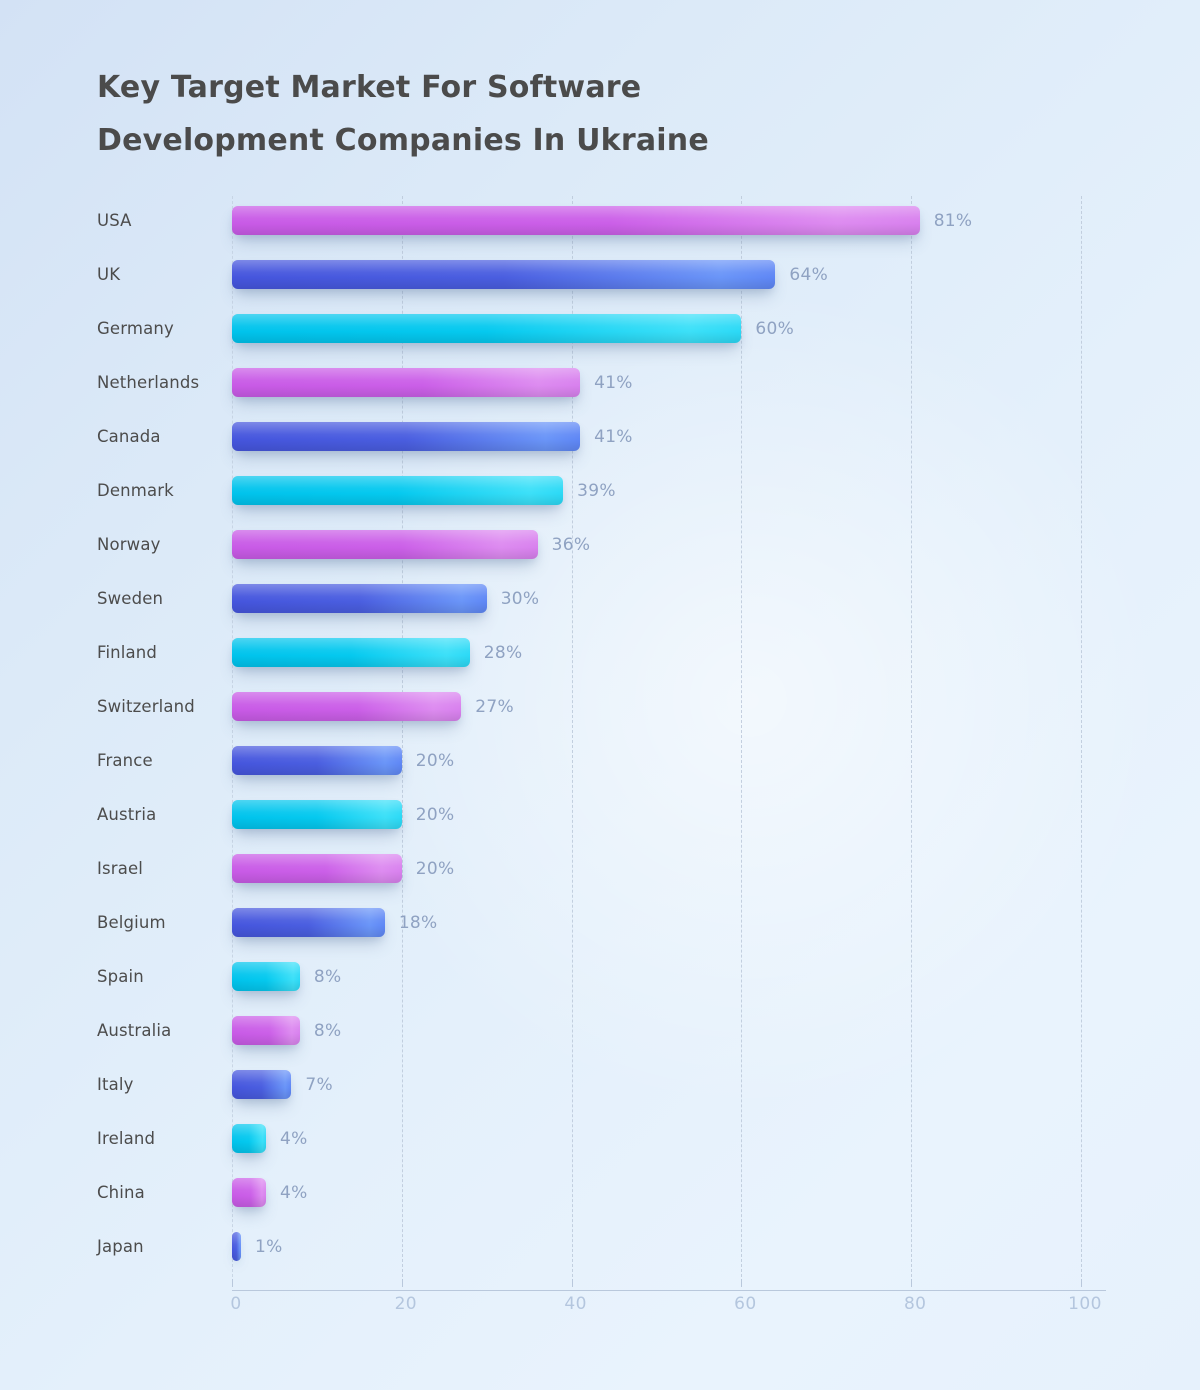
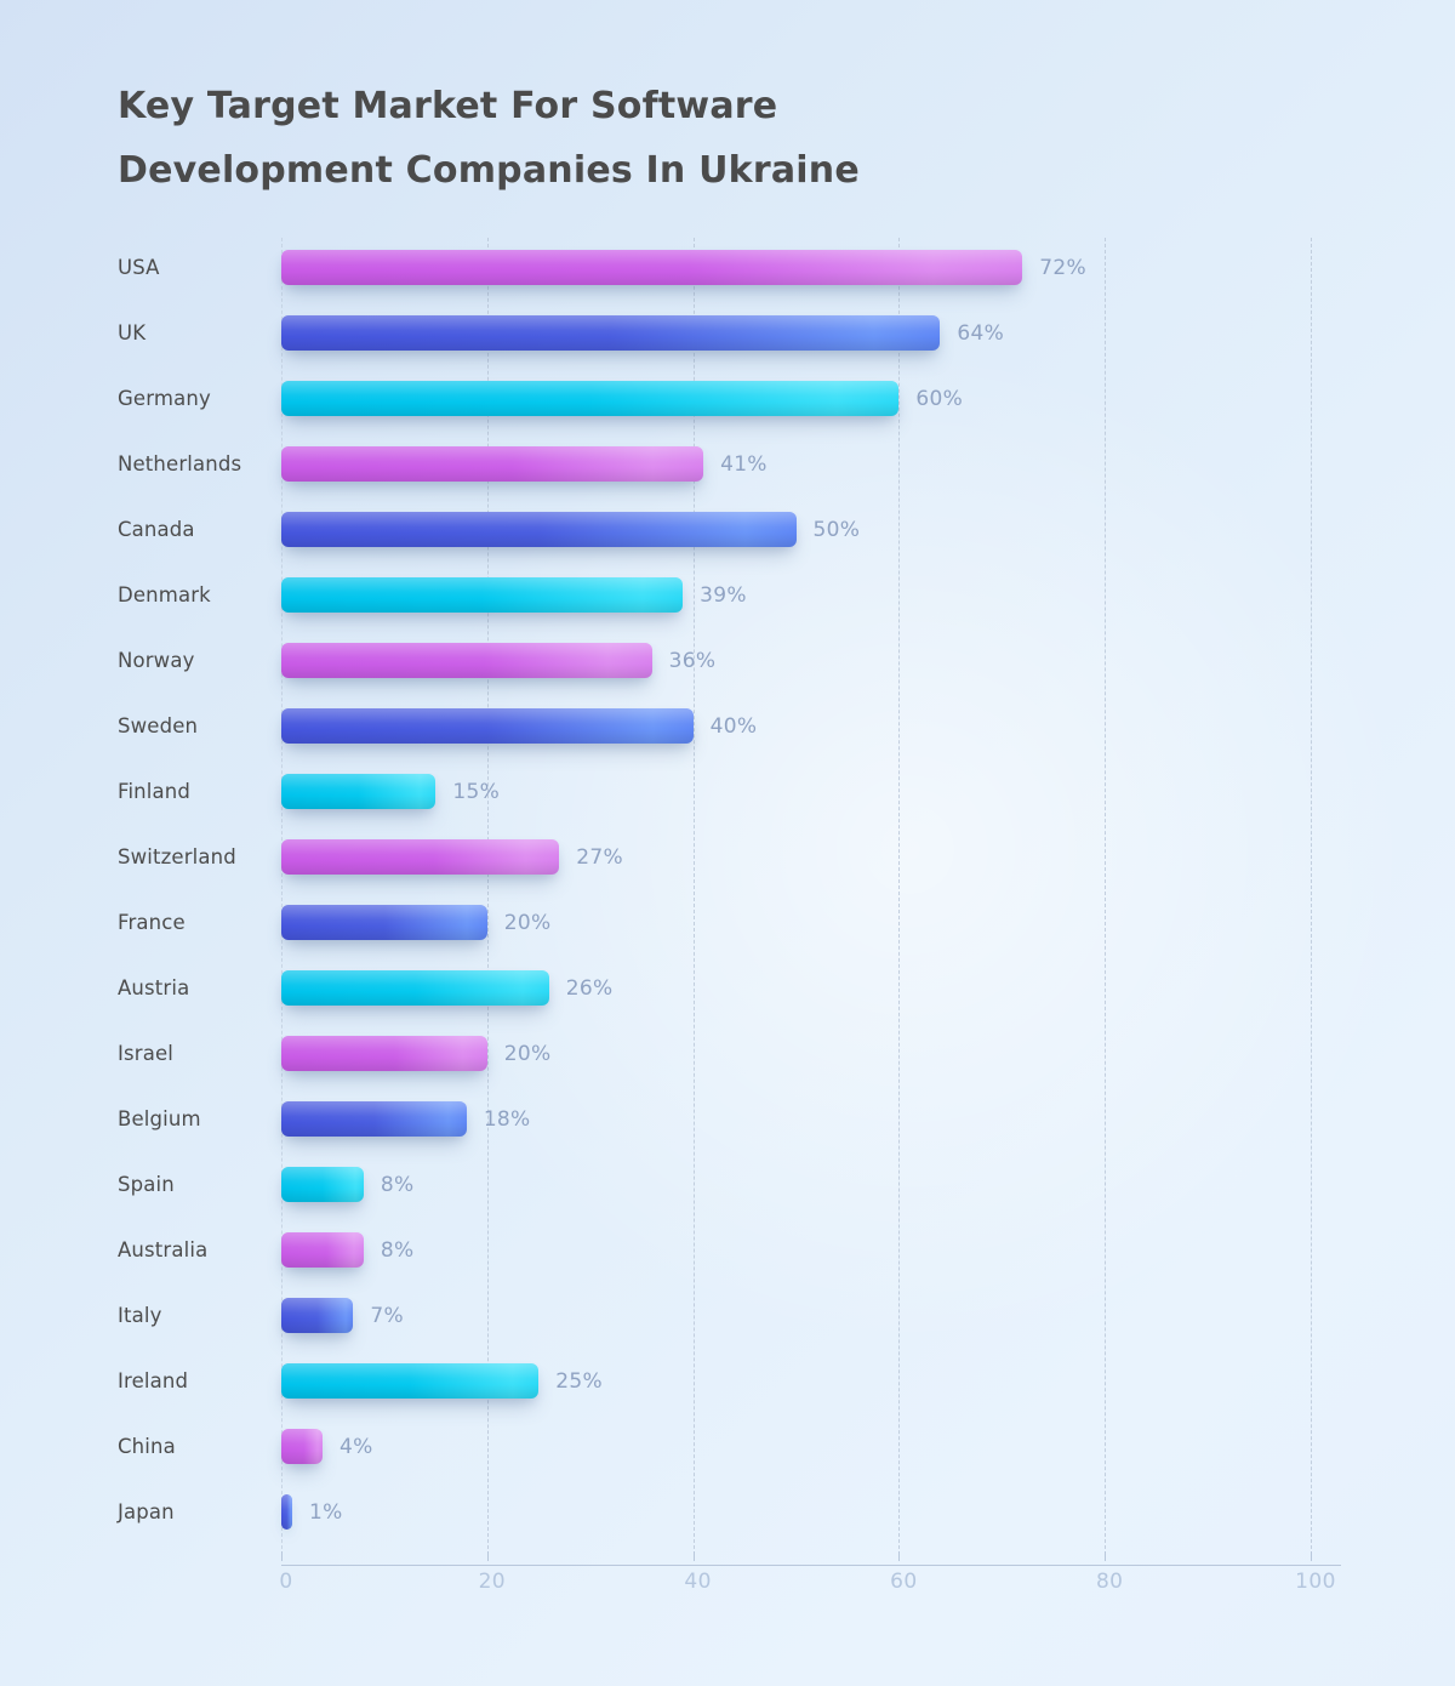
USA: 81% -> 72%
Canada: 41% -> 50%
Sweden: 30% -> 40%
Finland: 28% -> 15%
Austria: 20% -> 26%
Ireland: 4% -> 25%
